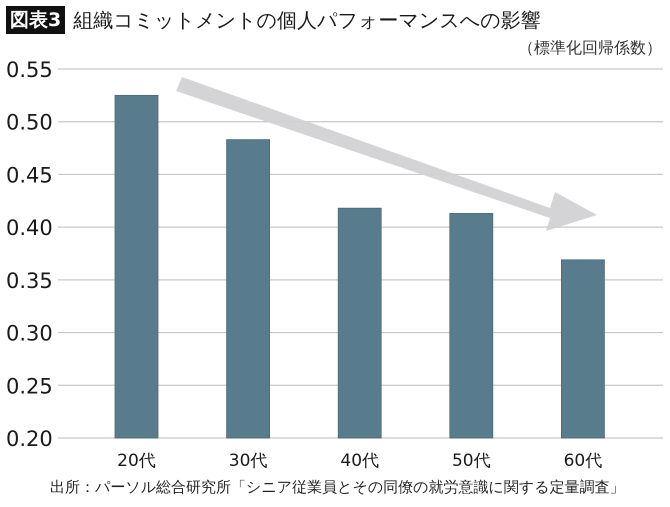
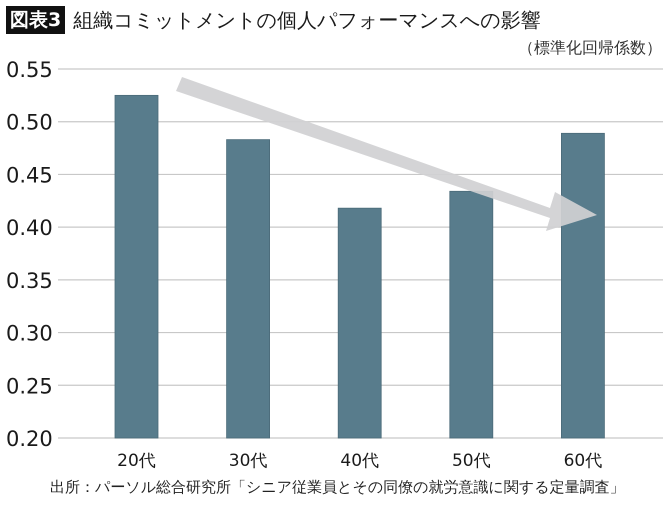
50代: 0.413 -> 0.434
60代: 0.369 -> 0.489
